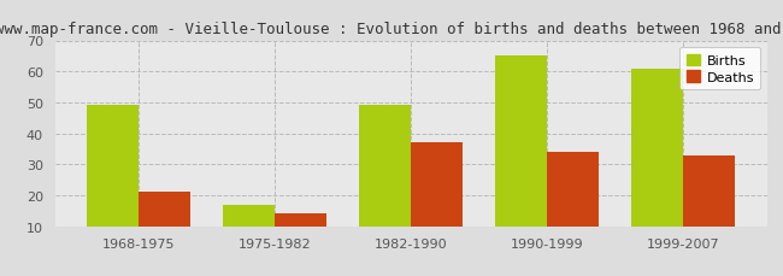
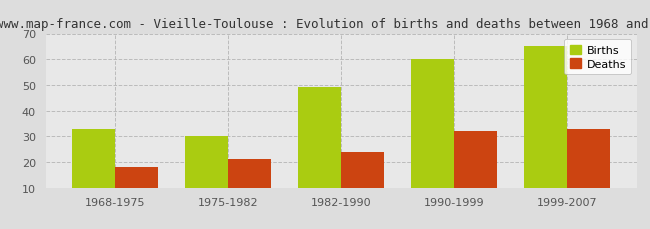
Births/1968-1975: 49 -> 33
Deaths/1968-1975: 21 -> 18
Births/1975-1982: 17 -> 30
Deaths/1975-1982: 14 -> 21
Deaths/1982-1990: 37 -> 24
Births/1990-1999: 65 -> 60
Deaths/1990-1999: 34 -> 32
Births/1999-2007: 61 -> 65
